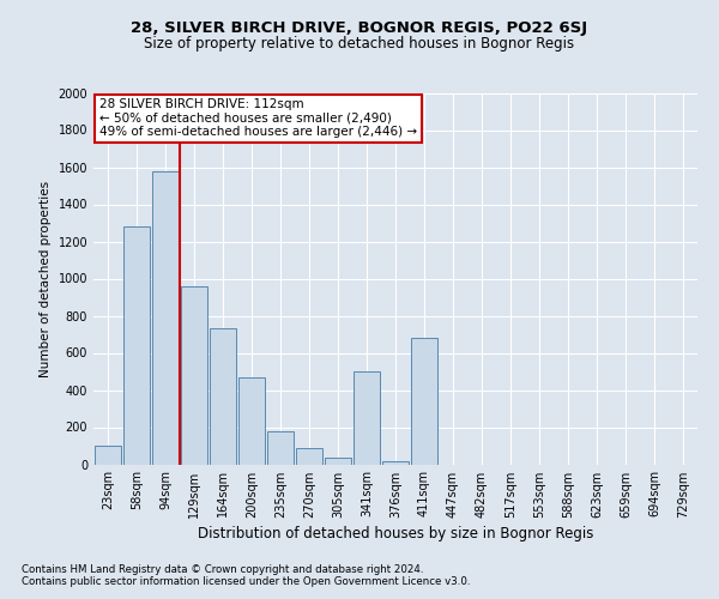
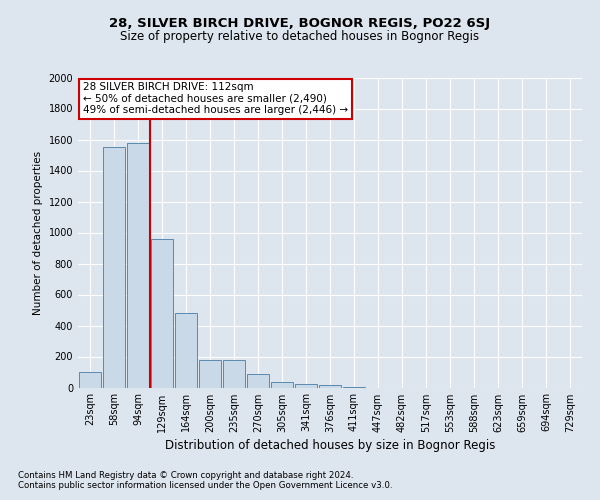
58sqm: 1280 -> 1550
164sqm: 730 -> 480
200sqm: 470 -> 180
341sqm: 500 -> 20
411sqm: 680 -> 0
